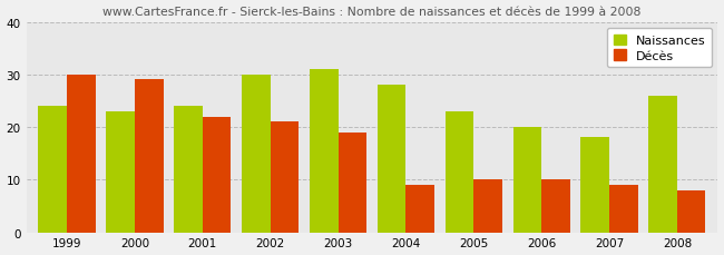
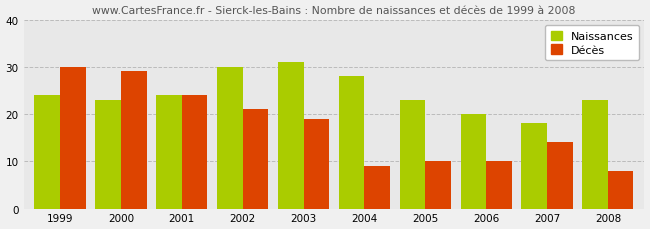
Décès/2001: 22 -> 24
Décès/2007: 9 -> 14
Naissances/2008: 26 -> 23
